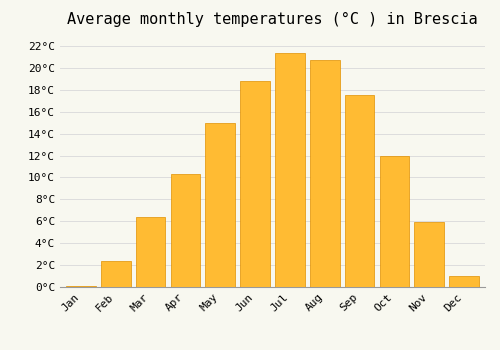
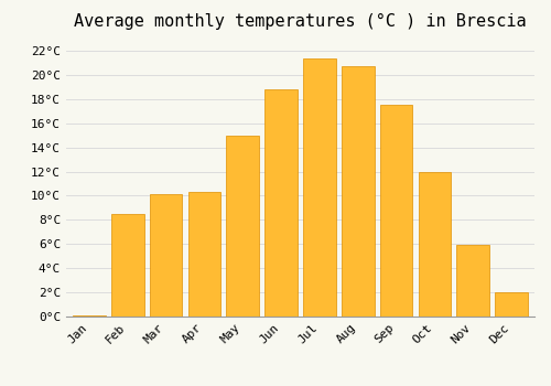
Feb: 2.4°C -> 8.5°C
Mar: 6.4°C -> 10.1°C
Dec: 1.0°C -> 2.0°C
